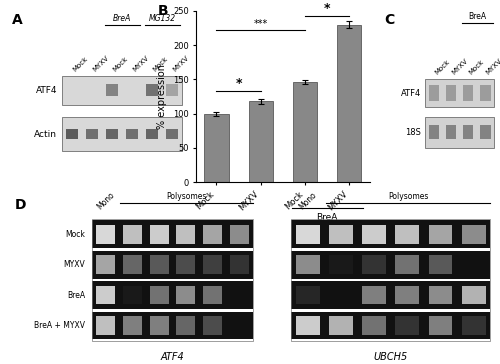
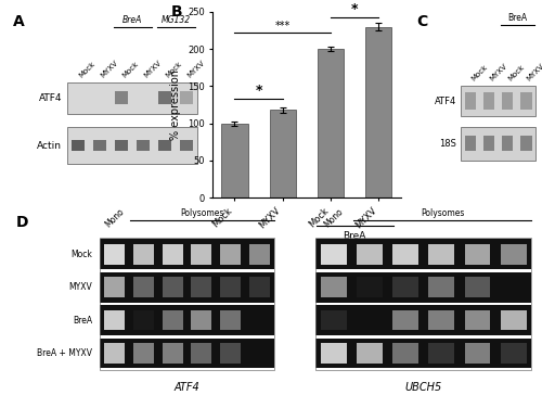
Mock: 146 -> 200
